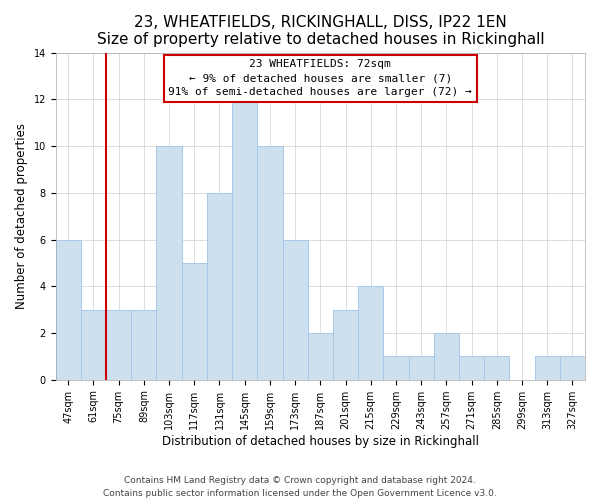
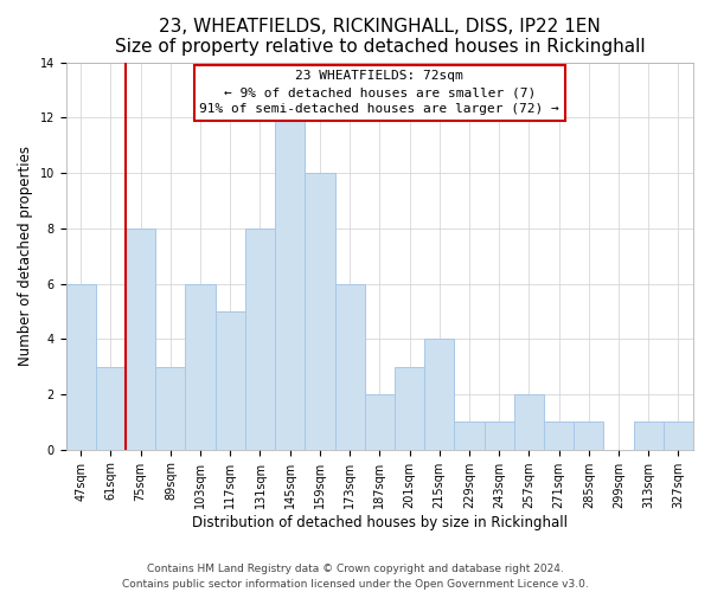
75sqm: 3 -> 8
103sqm: 10 -> 6
